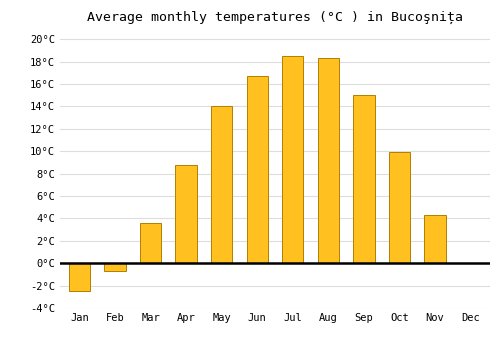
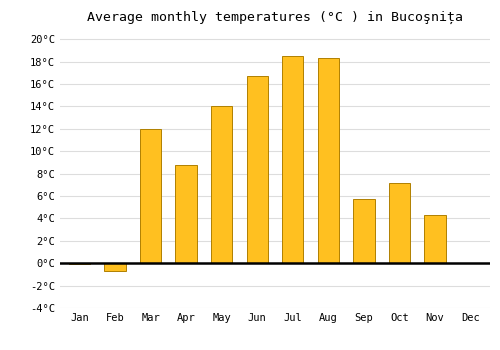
Jan: -2.5°C -> -0.1°C
Mar: 3.6°C -> 12.0°C
Sep: 15.0°C -> 5.7°C
Oct: 9.9°C -> 7.2°C
